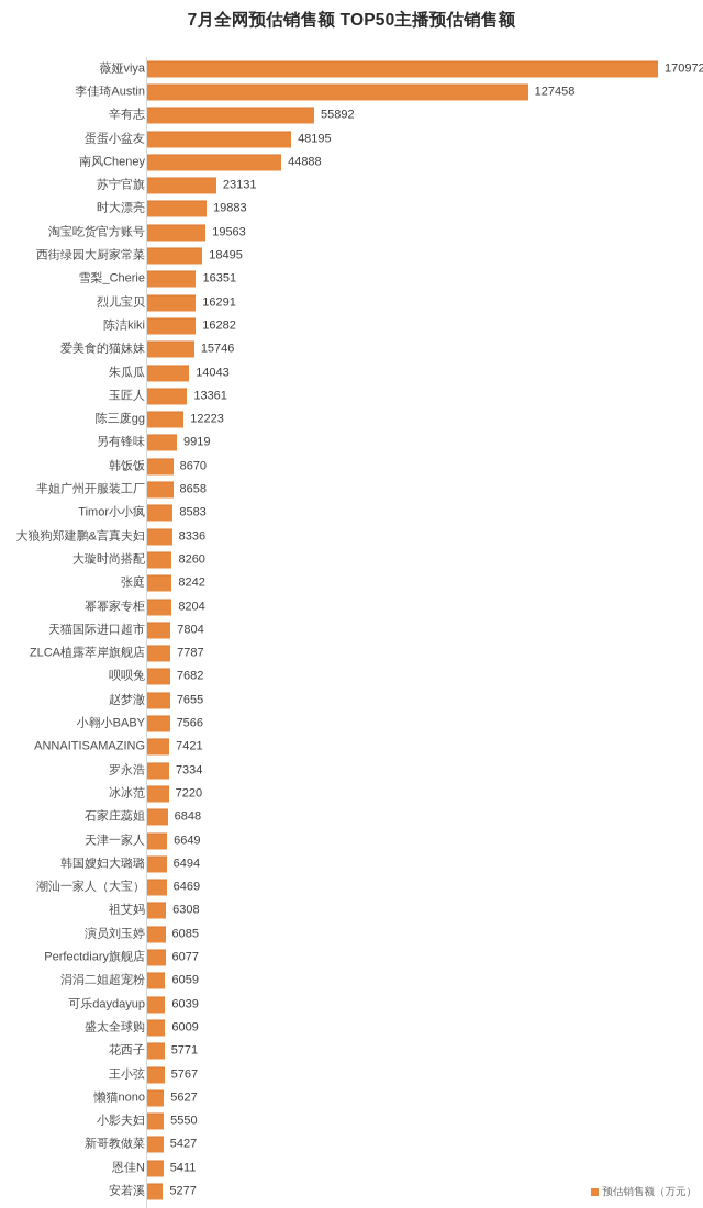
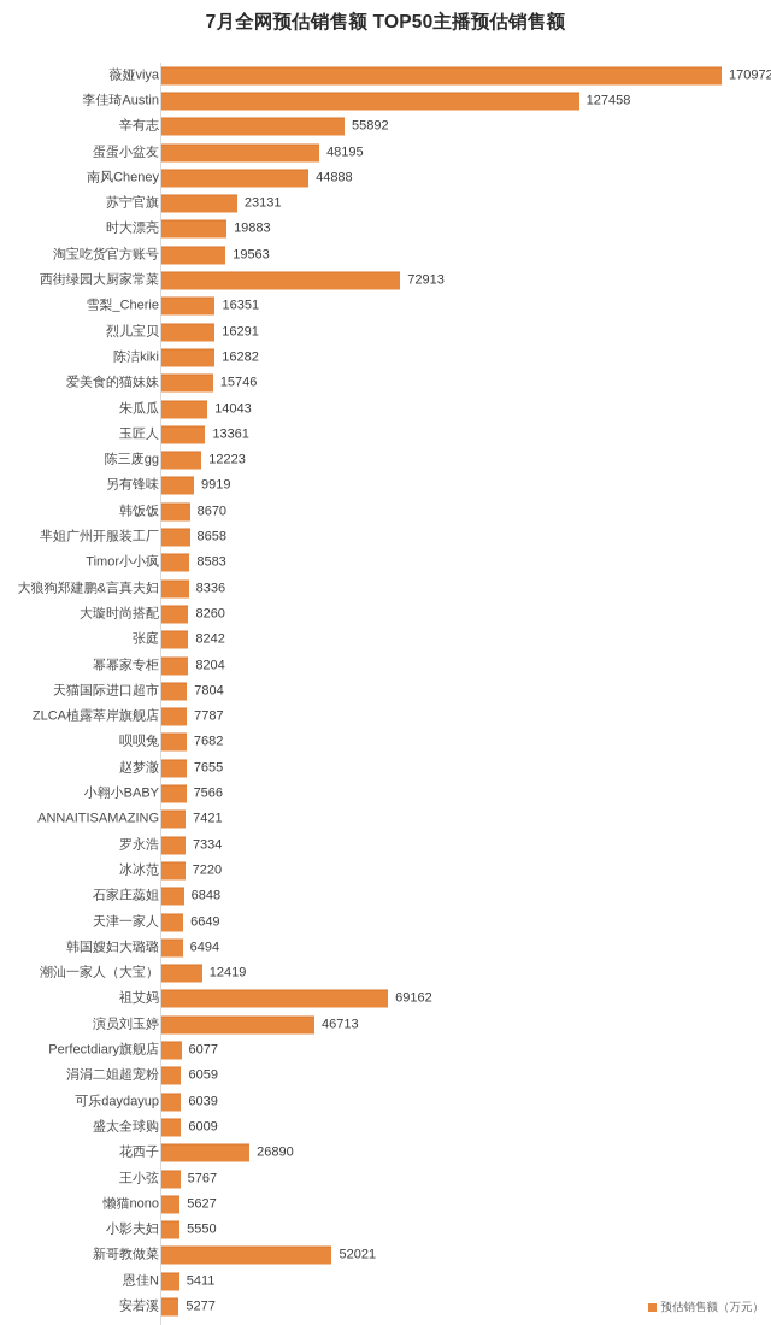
西街绿园大厨家常菜: 18495 -> 72913
潮汕一家人（大宝）: 6469 -> 12419
祖艾妈: 6308 -> 69162
演员刘玉婷: 6085 -> 46713
花西子: 5771 -> 26890
新哥教做菜: 5427 -> 52021
